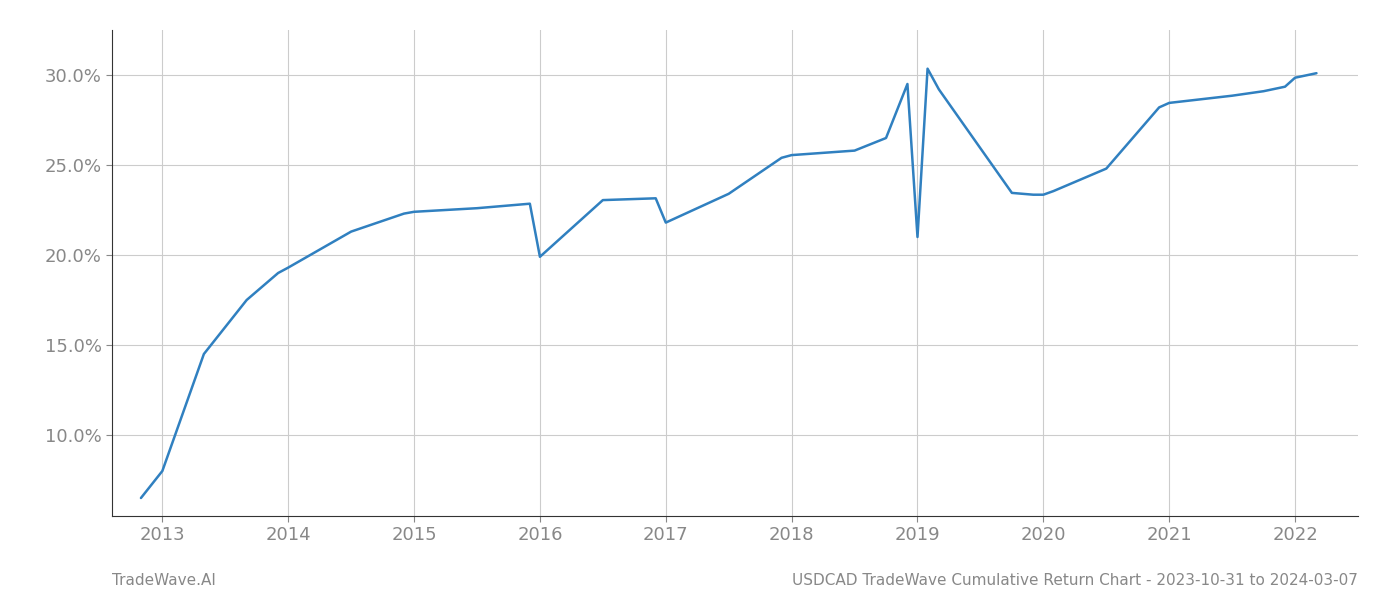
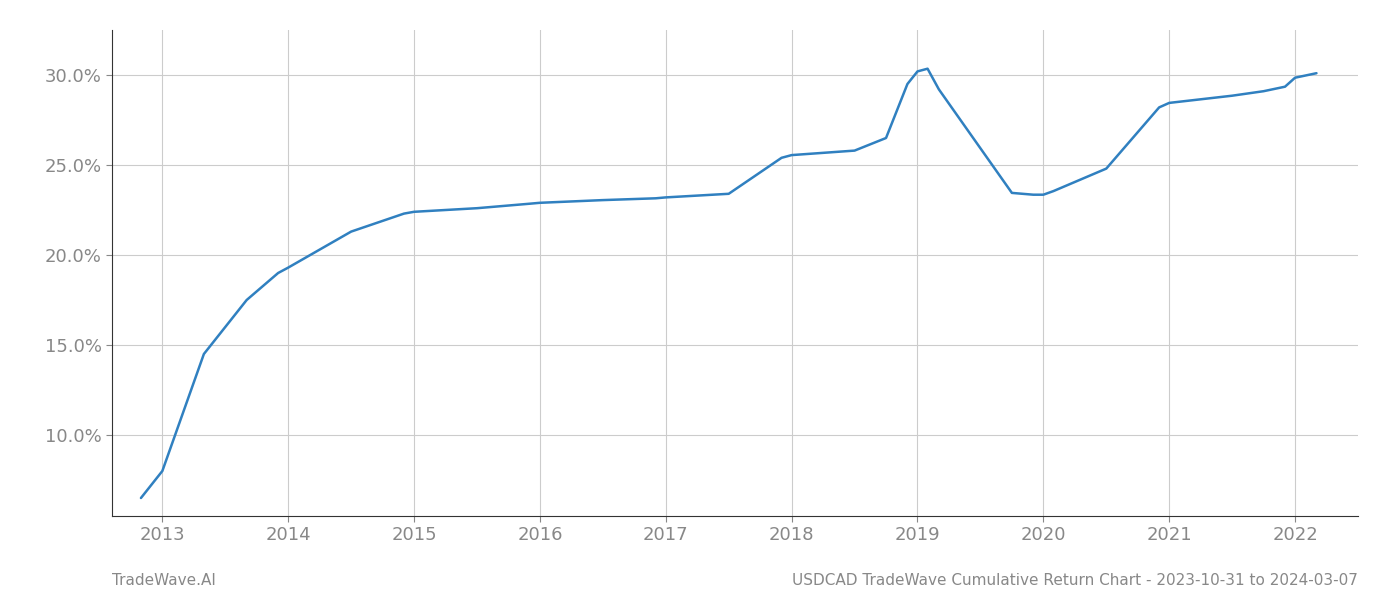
2016: 19.9% -> 22.9%
2017: 21.8% -> 23.2%
2019: 21.0% -> 30.2%
